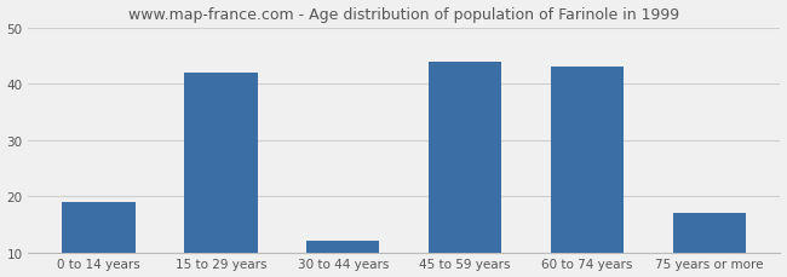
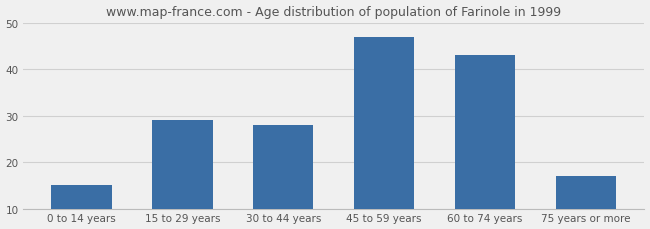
0 to 14 years: 19 -> 15
15 to 29 years: 42 -> 29
30 to 44 years: 12 -> 28
45 to 59 years: 44 -> 47
